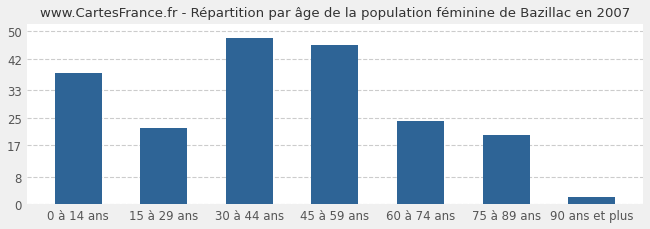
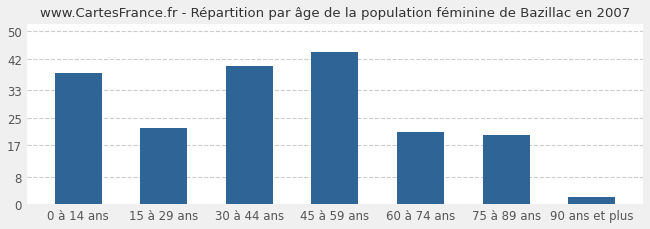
30 à 44 ans: 48 -> 40
45 à 59 ans: 46 -> 44
60 à 74 ans: 24 -> 21
